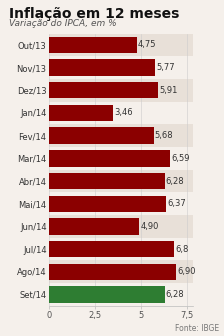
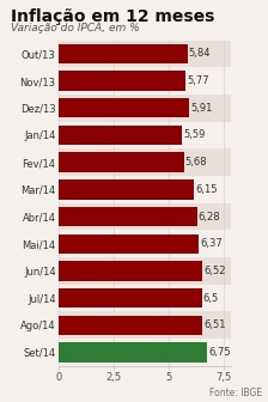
Out/13: 4,75 -> 5,84
Jan/14: 3,46 -> 5,59
Mar/14: 6,59 -> 6,15
Jun/14: 4,90 -> 6,52
Jul/14: 6,8 -> 6,5
Ago/14: 6,90 -> 6,51
Set/14: 6,28 -> 6,75
